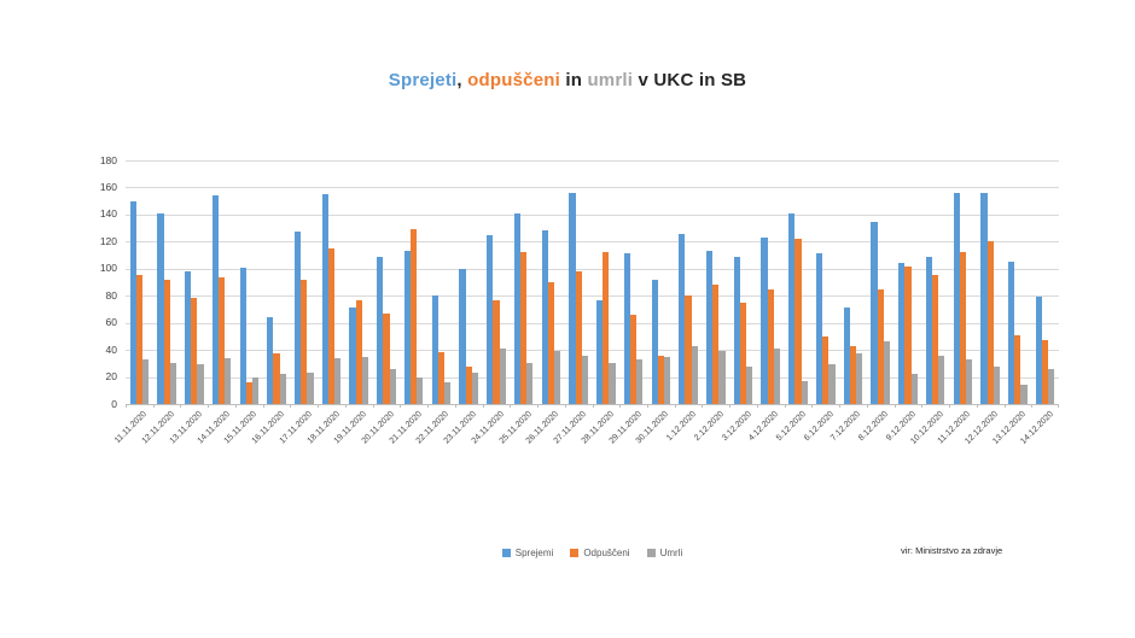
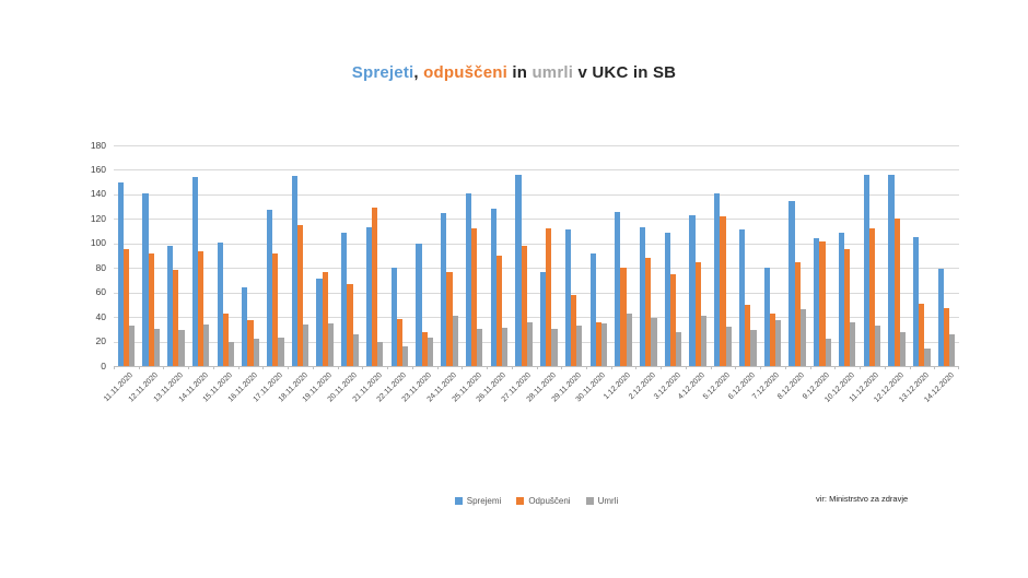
Odpuščeni/15.11.2020: 16 -> 43
Umrli/26.11.2020: 39 -> 31
Odpuščeni/29.11.2020: 66 -> 58
Umrli/5.12.2020: 17 -> 32
Sprejemi/7.12.2020: 71 -> 80
